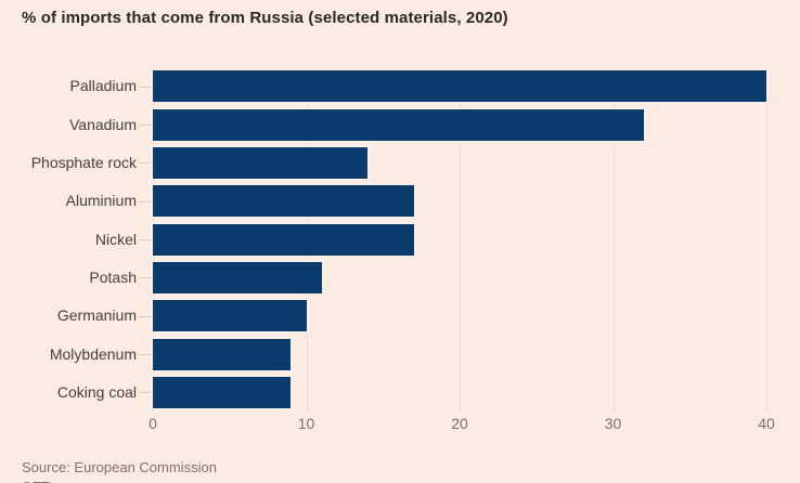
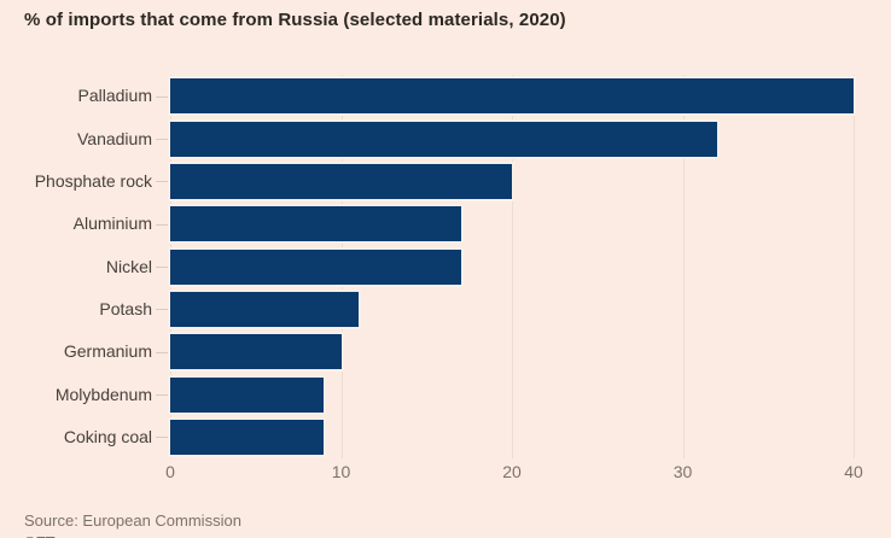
Phosphate rock: 14 -> 20
